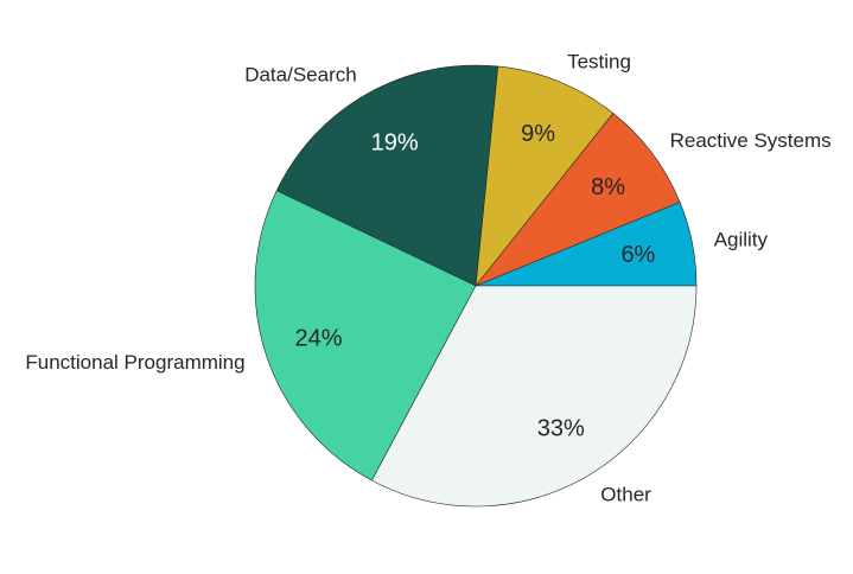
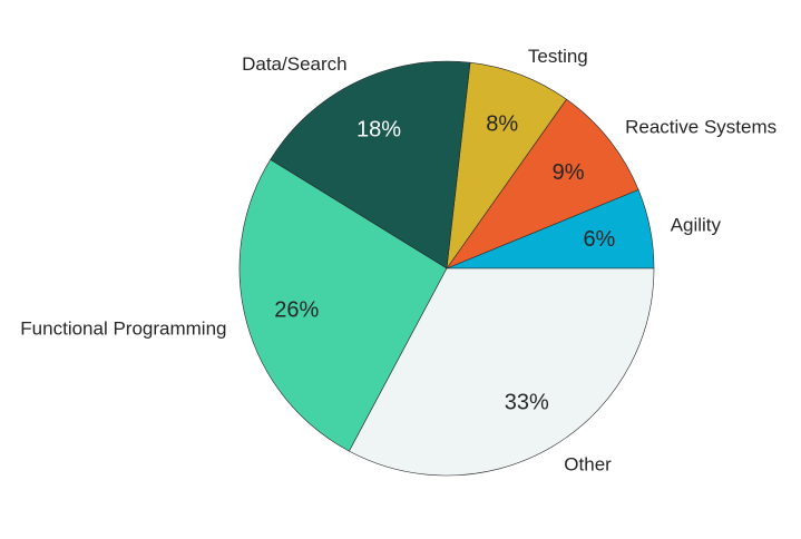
Reactive Systems: 8% -> 9%
Testing: 9% -> 8%
Data/Search: 19% -> 18%
Functional Programming: 24% -> 26%
